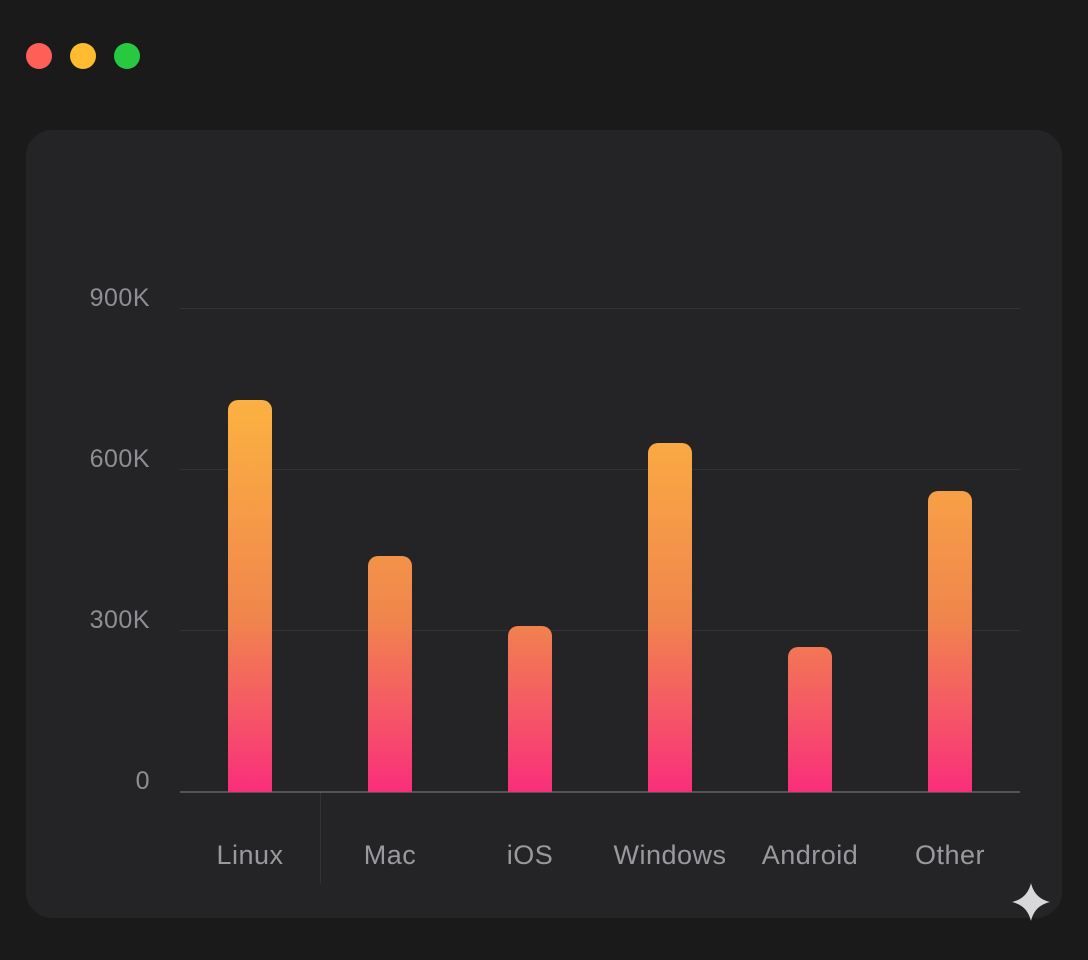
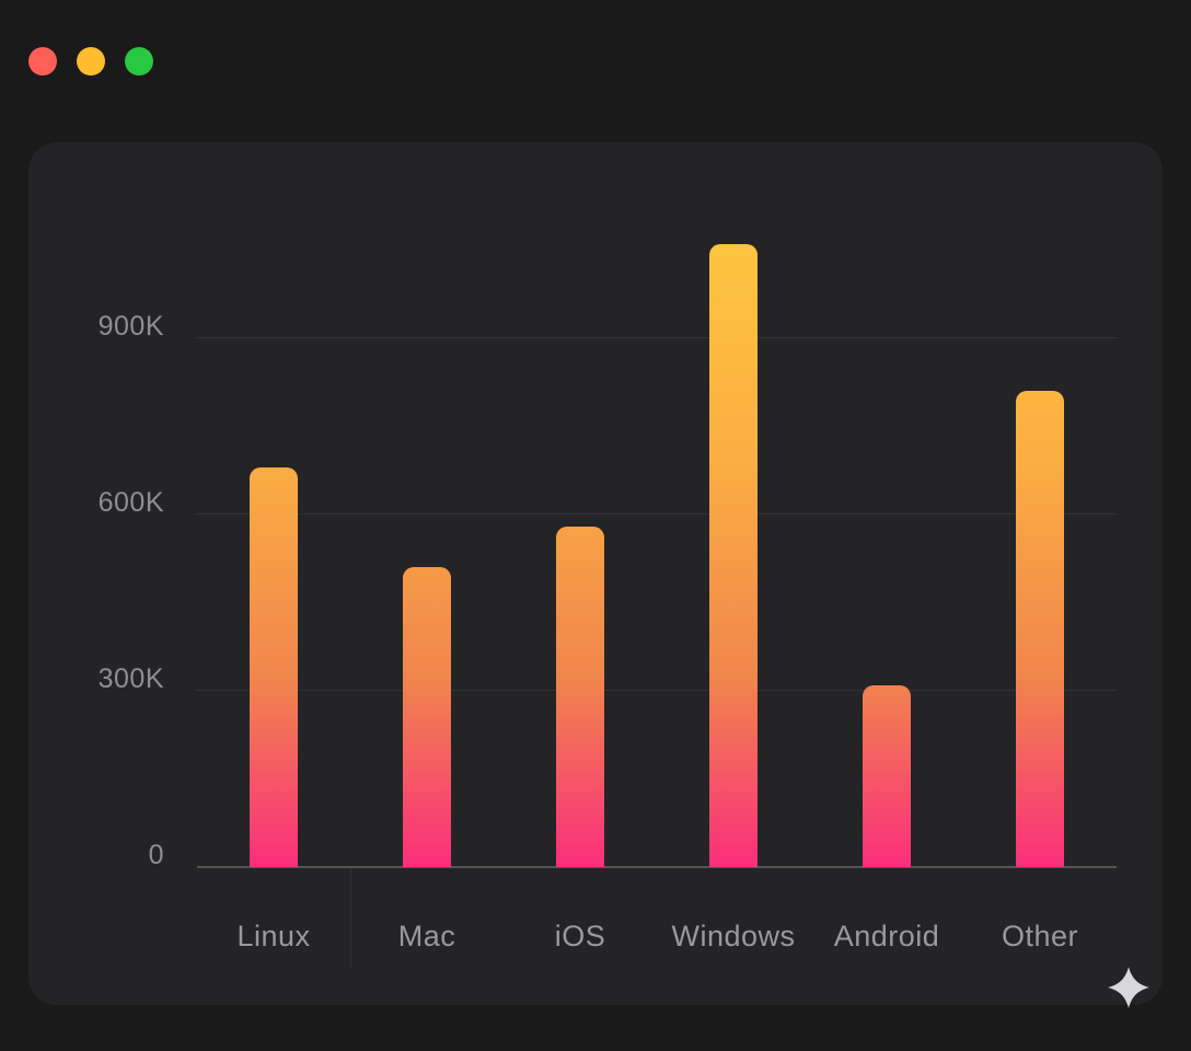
Linux: 730K -> 680K
Mac: 440K -> 510K
iOS: 310K -> 580K
Windows: 650K -> 1060K
Android: 270K -> 310K
Other: 560K -> 810K
